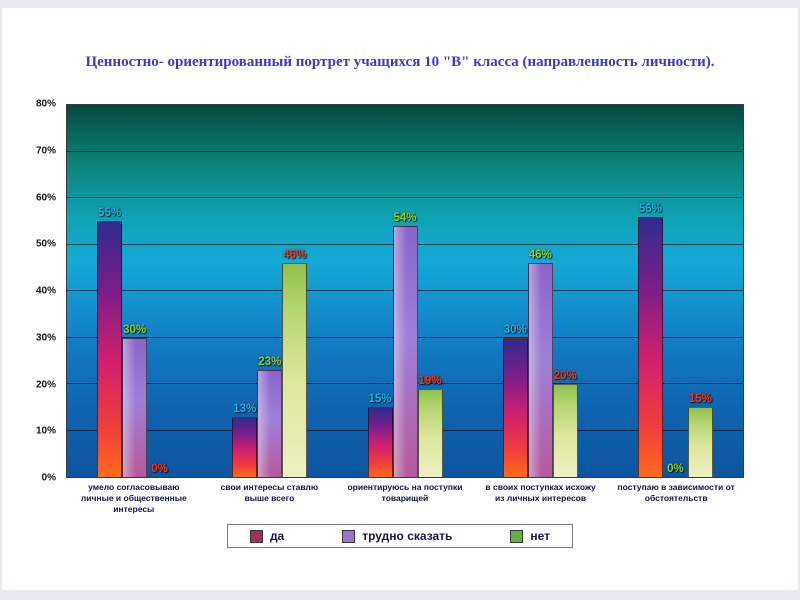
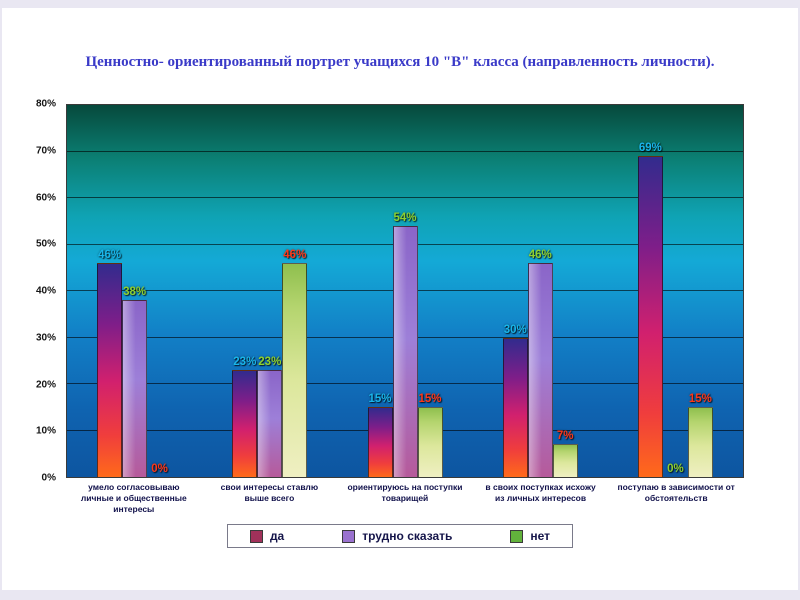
да/умело согласовываю личные и общественные интересы: 55% -> 46%
трудно сказать/умело согласовываю личные и общественные интересы: 30% -> 38%
да/свои интересы ставлю выше всего: 13% -> 23%
нет/ориентируюсь на поступки товарищей: 19% -> 15%
нет/в своих поступках исхожу из личных интересов: 20% -> 7%
да/поступаю в зависимости от обстоятельств: 56% -> 69%
